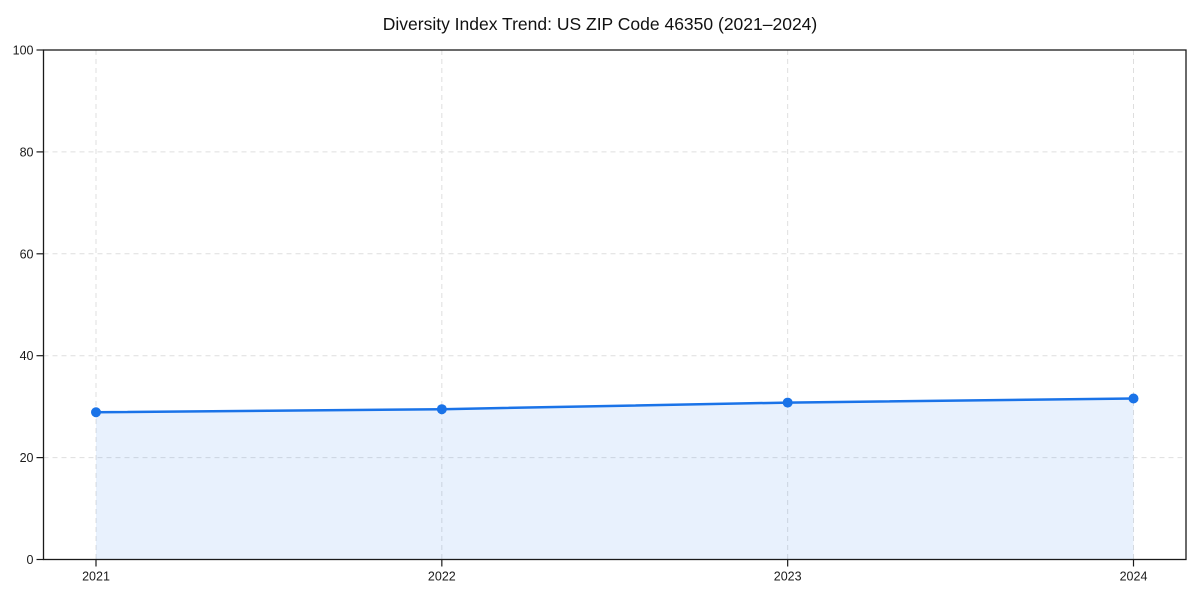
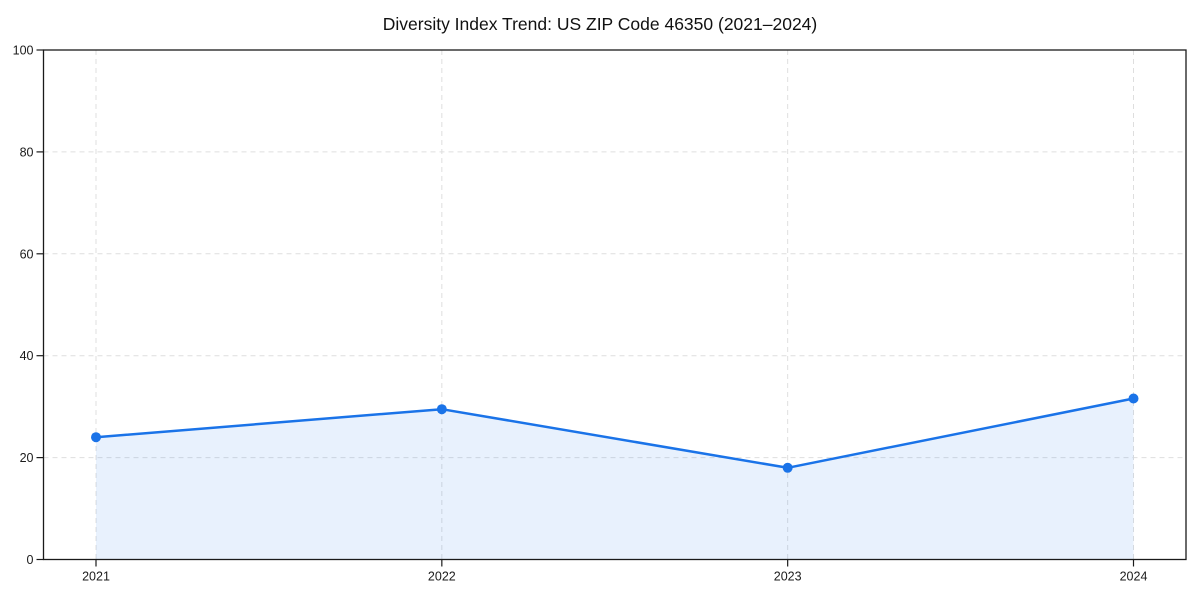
2021: 29 -> 24
2023: 31 -> 18
